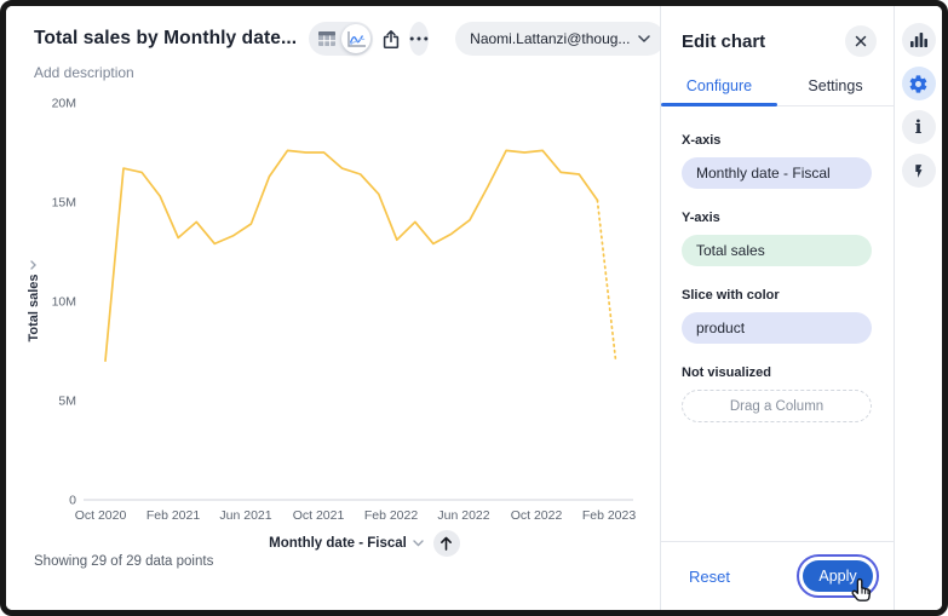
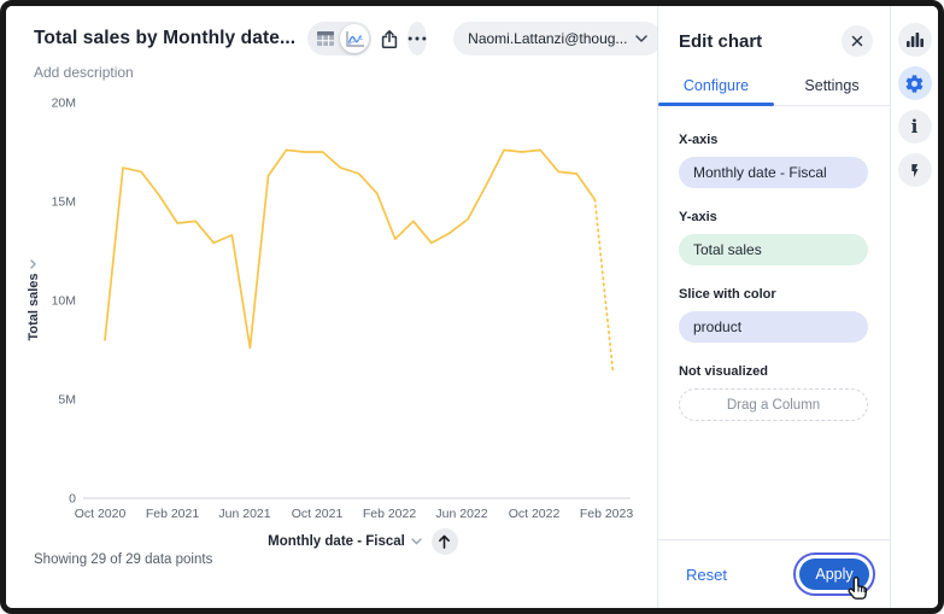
Oct 2020: 7.0M -> 8.0M
Feb 2021: 13.2M -> 13.9M
Jun 2021: 13.9M -> 7.6M
Feb 2023: 7.1M -> 6.4M
